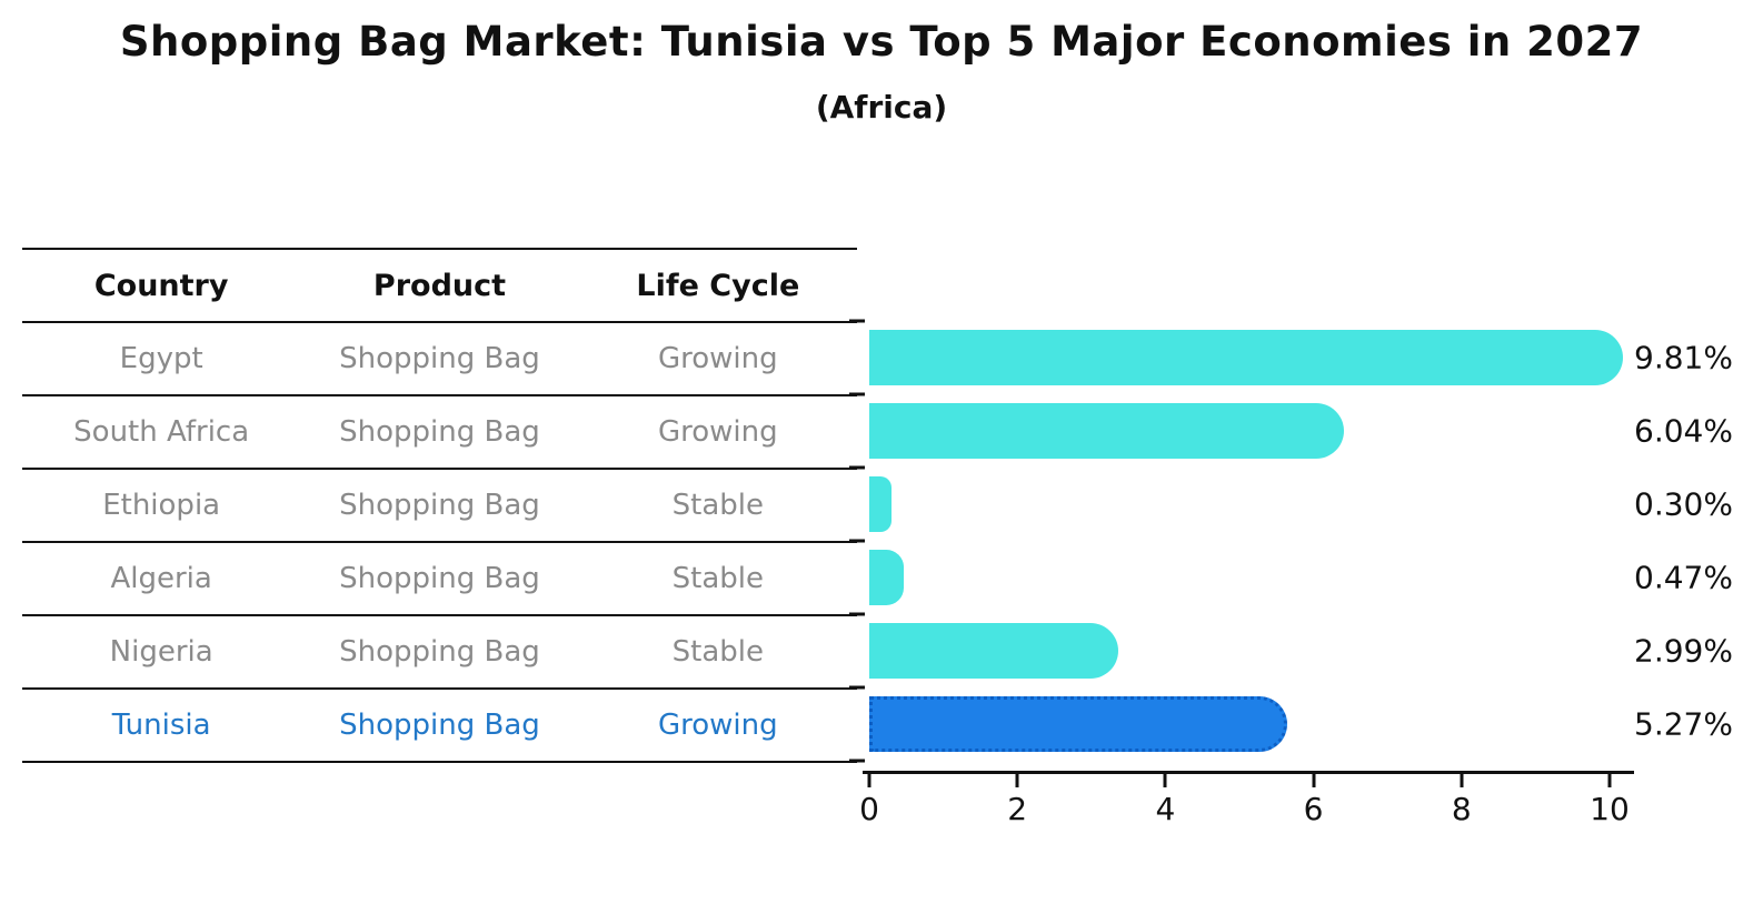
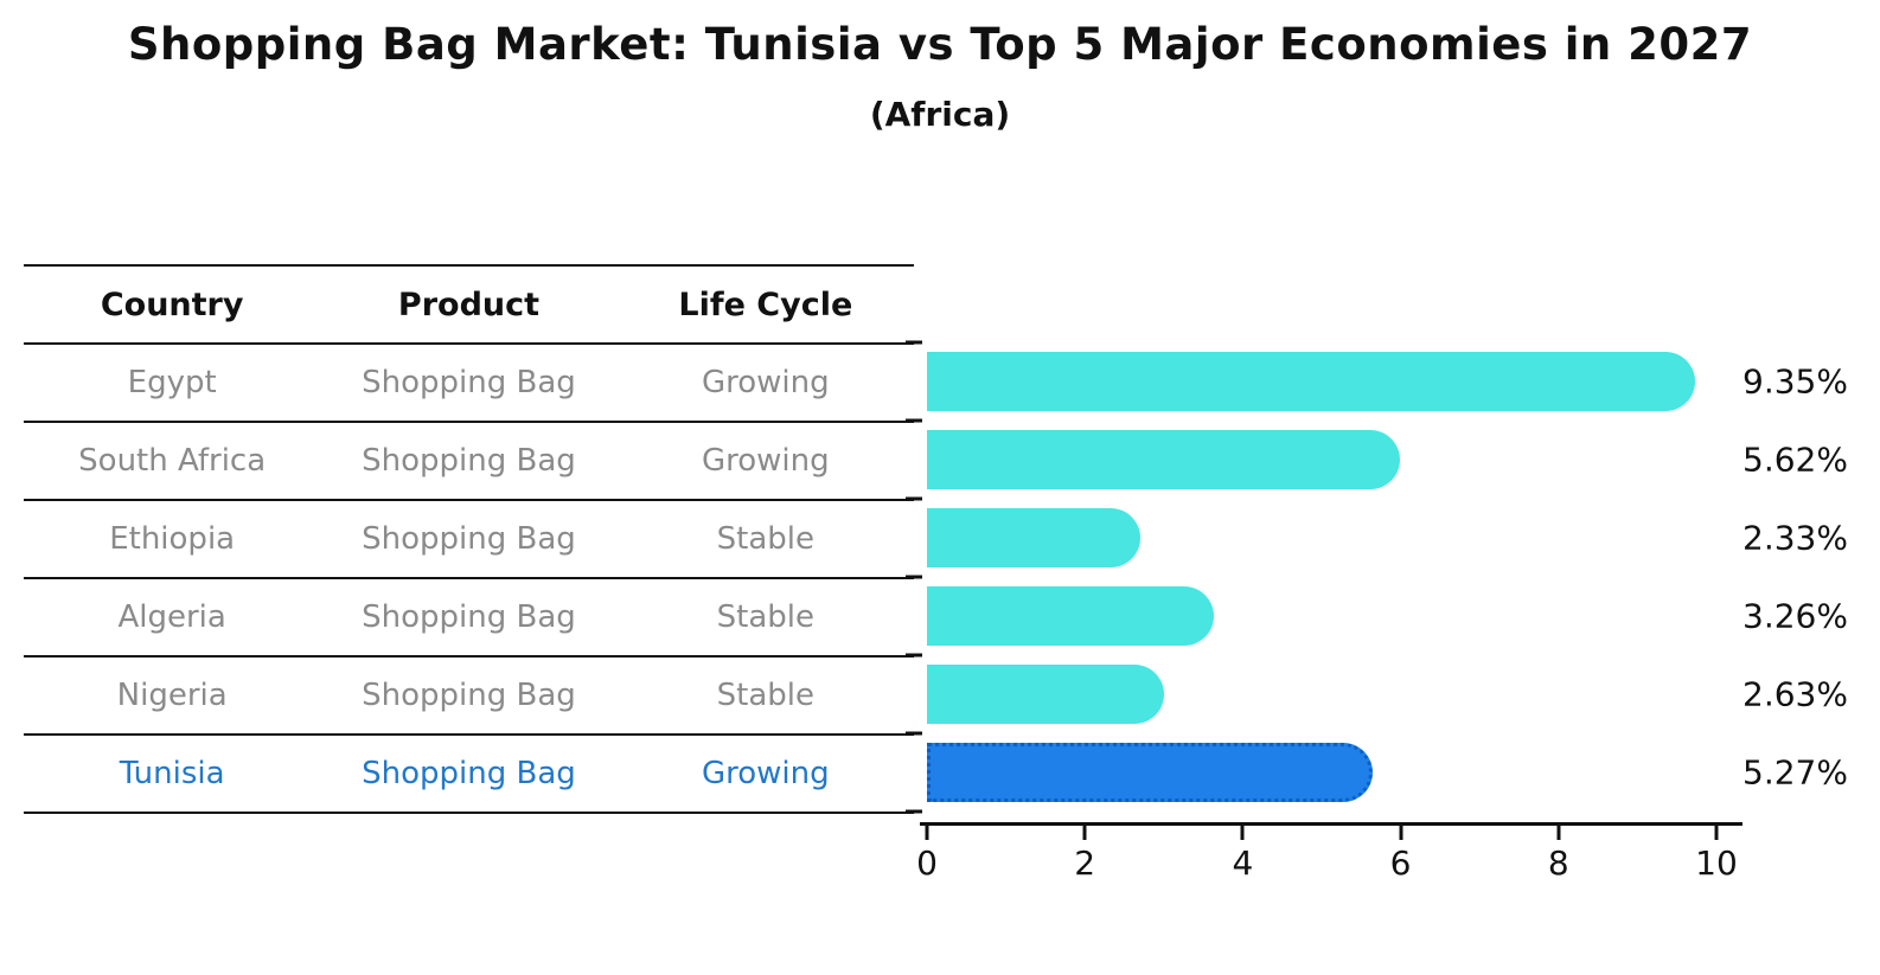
Egypt: 9.81% -> 9.35%
South Africa: 6.04% -> 5.62%
Ethiopia: 0.30% -> 2.33%
Algeria: 0.47% -> 3.26%
Nigeria: 2.99% -> 2.63%
